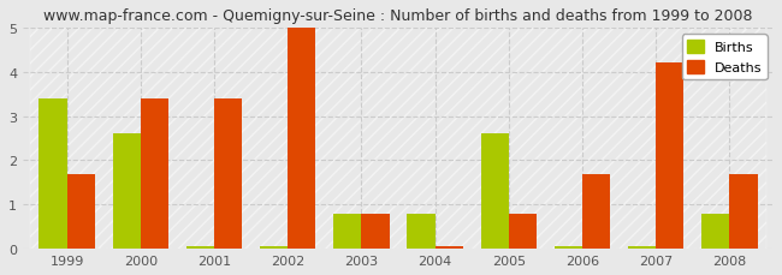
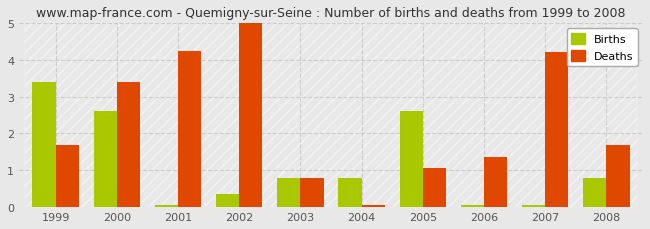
Deaths/2001: 3.40 -> 4.25
Births/2002: 0.05 -> 0.35
Deaths/2005: 0.80 -> 1.05
Deaths/2006: 1.70 -> 1.35
